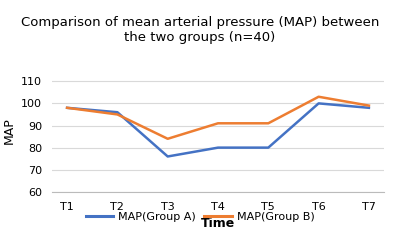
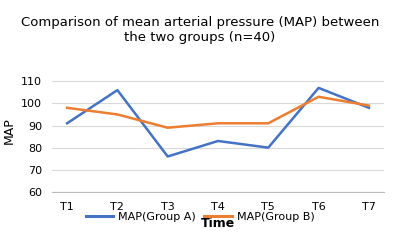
MAP(Group A)/T1: 98 -> 91
MAP(Group A)/T2: 96 -> 106
MAP(Group B)/T3: 84 -> 89
MAP(Group A)/T4: 80 -> 83
MAP(Group A)/T6: 100 -> 107
